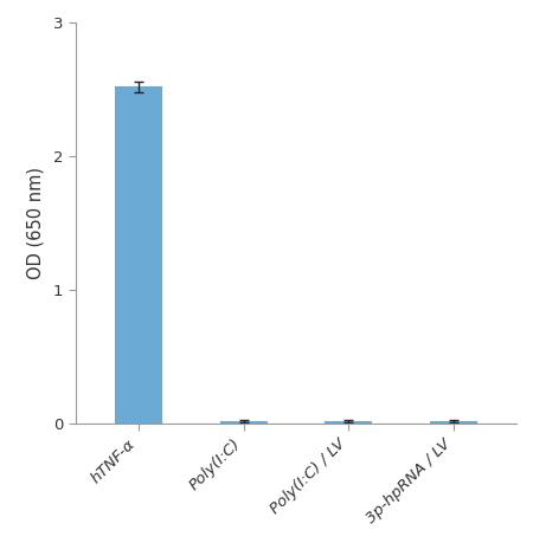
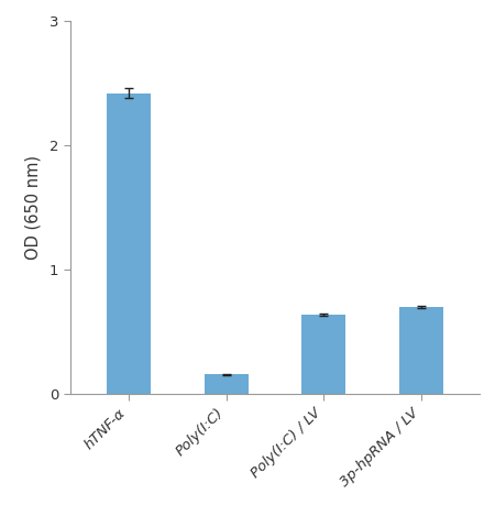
hTNF-α: 2.52 -> 2.42
Poly(I:C): 0.02 -> 0.16
Poly(I:C) / LV: 0.02 -> 0.64
3p-hpRNA / LV: 0.02 -> 0.70
